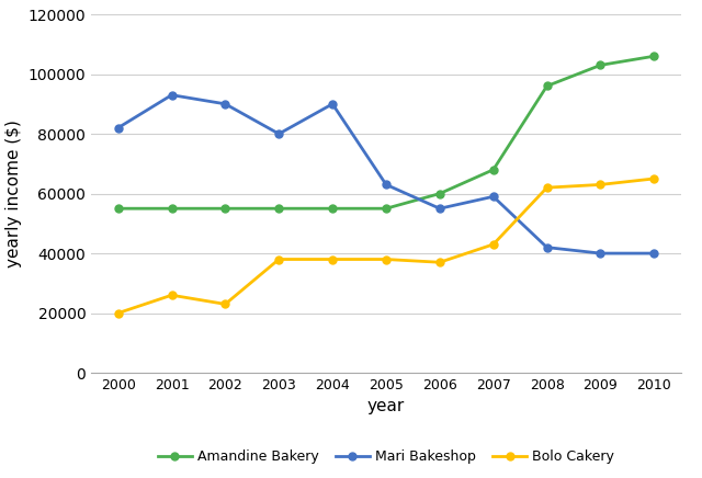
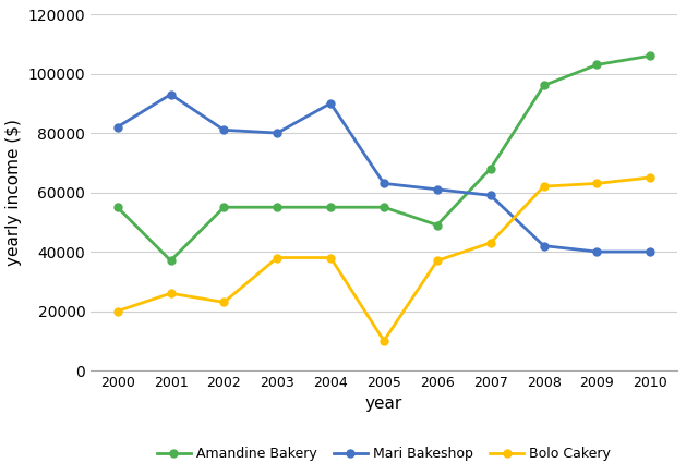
Amandine Bakery/2001: 55000 -> 37000
Mari Bakeshop/2002: 90000 -> 81000
Bolo Cakery/2005: 38000 -> 10000
Amandine Bakery/2006: 60000 -> 49000
Mari Bakeshop/2006: 55000 -> 61000
